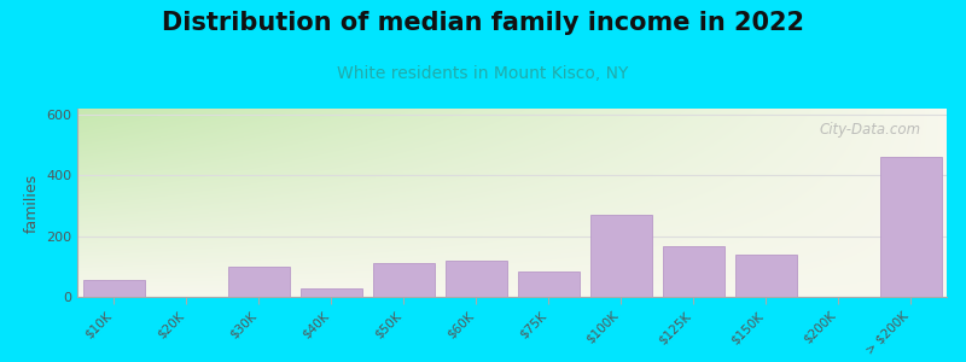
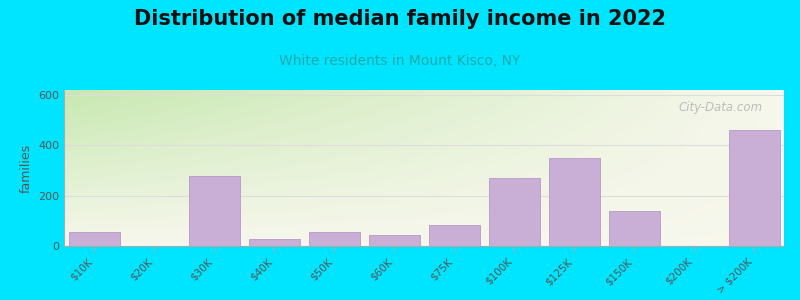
$30K: 100 -> 280
$50K: 110 -> 55
$60K: 120 -> 45
$125K: 165 -> 350
